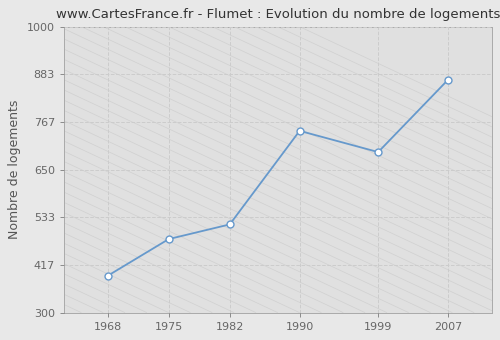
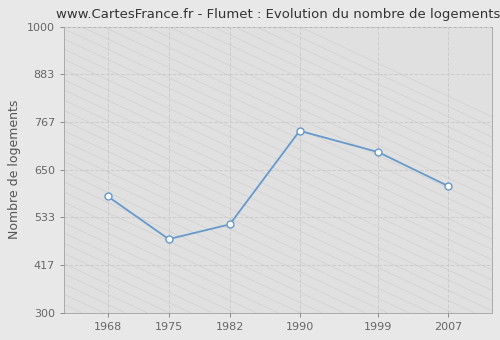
1968: 390 -> 585
2007: 870 -> 610
